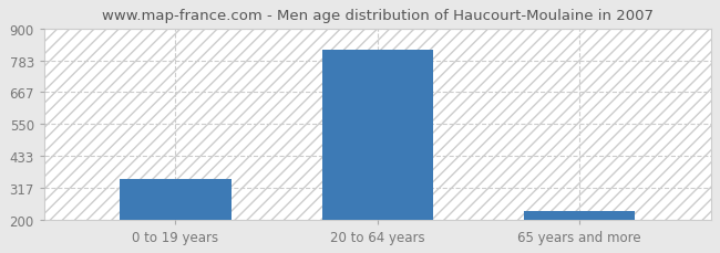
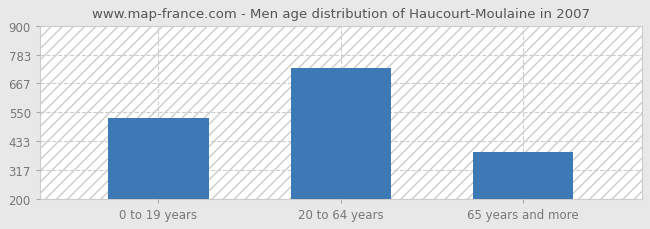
0 to 19 years: 350 -> 525
20 to 64 years: 820 -> 730
65 years and more: 232 -> 390
